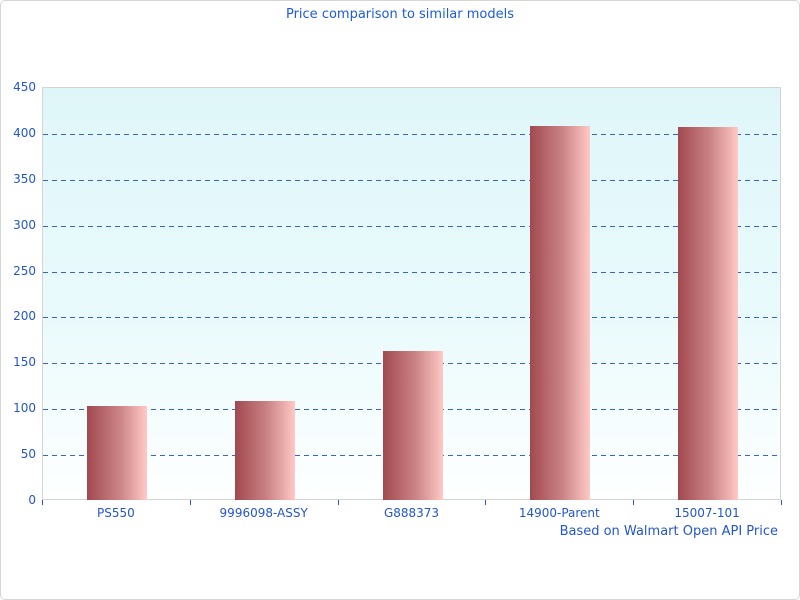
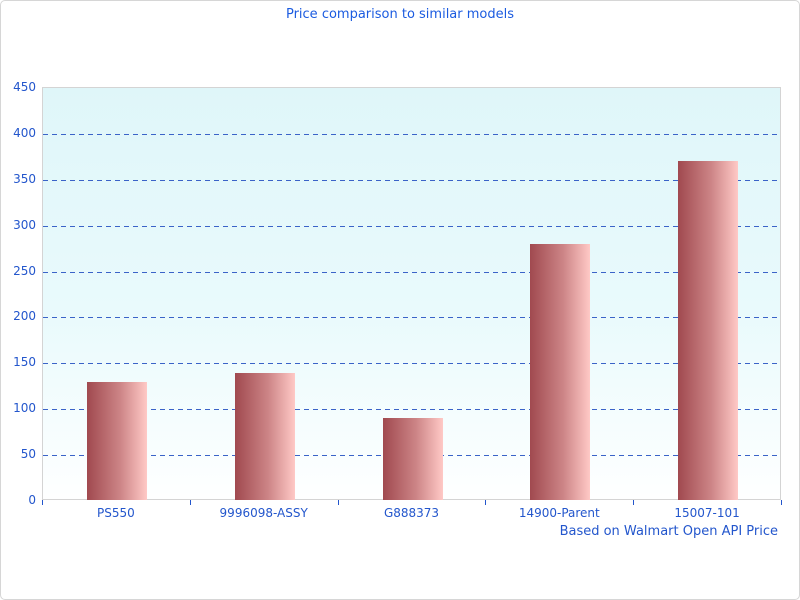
PS550: 100 -> 130
9996098-ASSY: 110 -> 140
G888373: 160 -> 90
14900-Parent: 410 -> 280
15007-101: 410 -> 370
